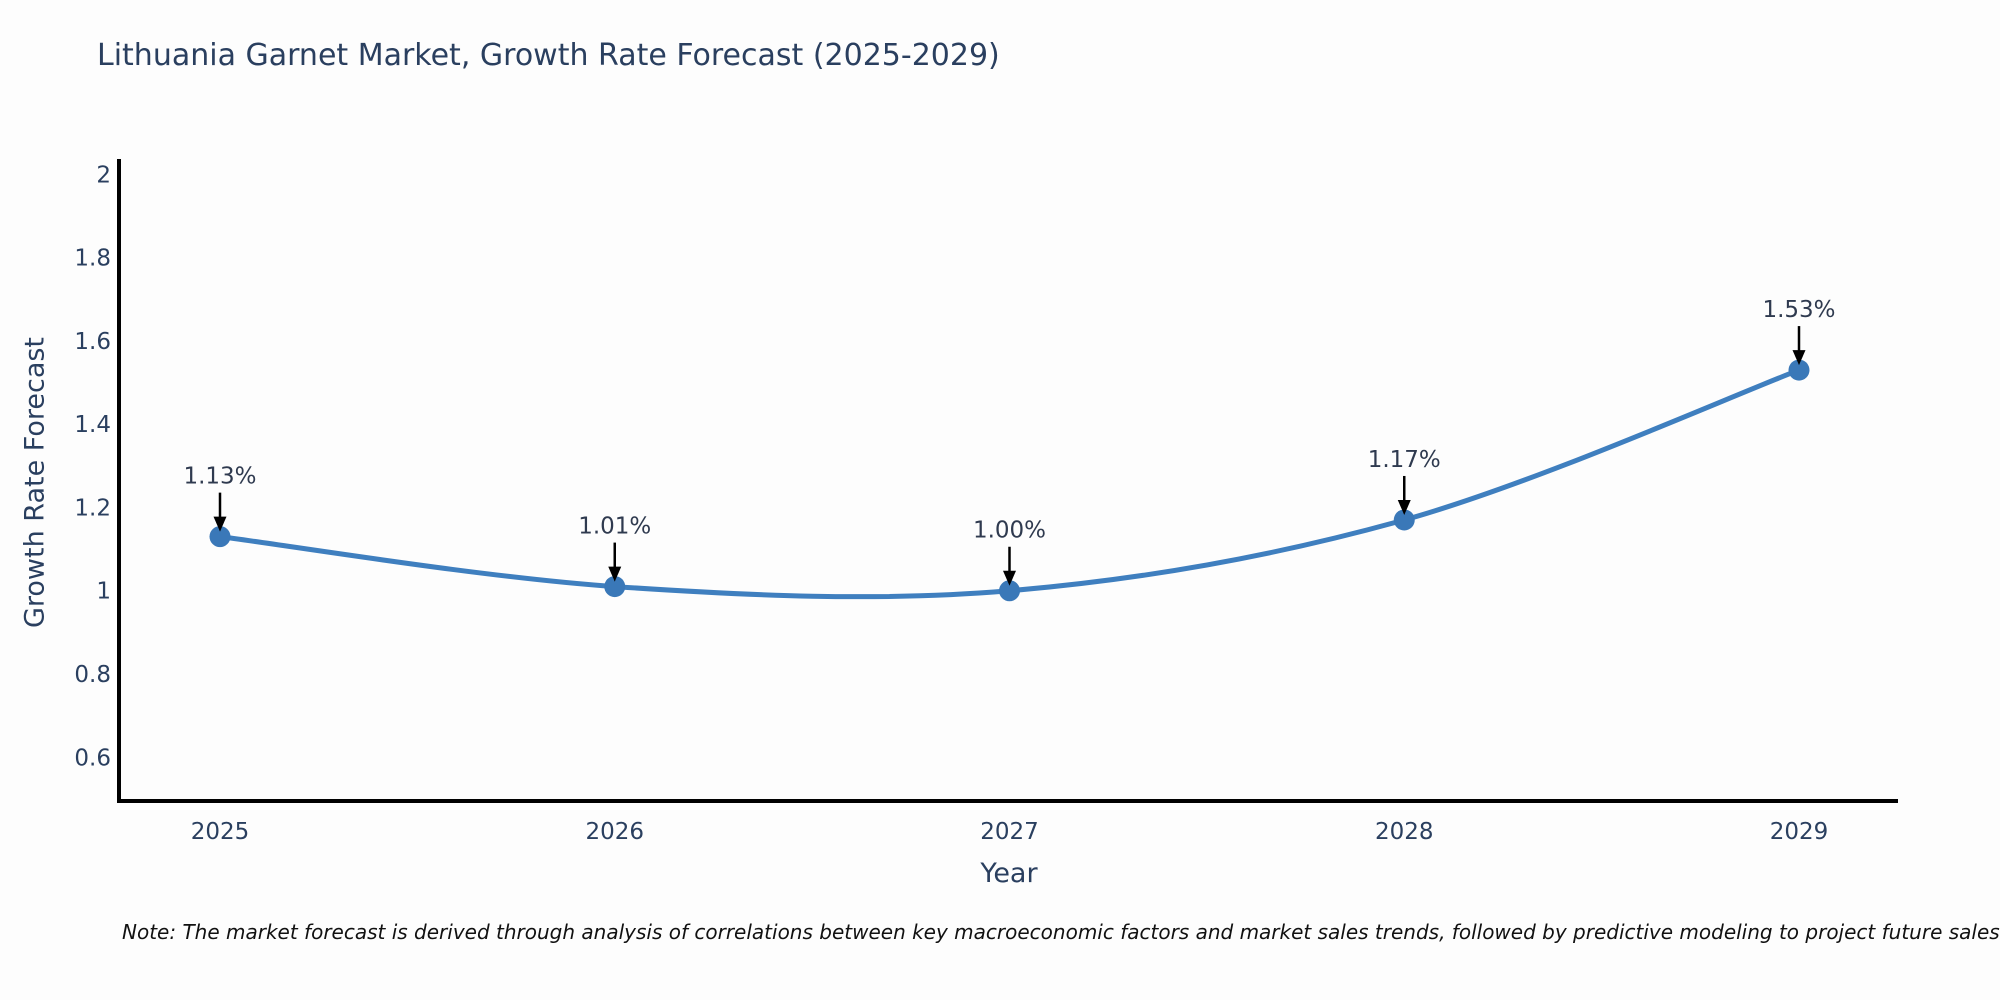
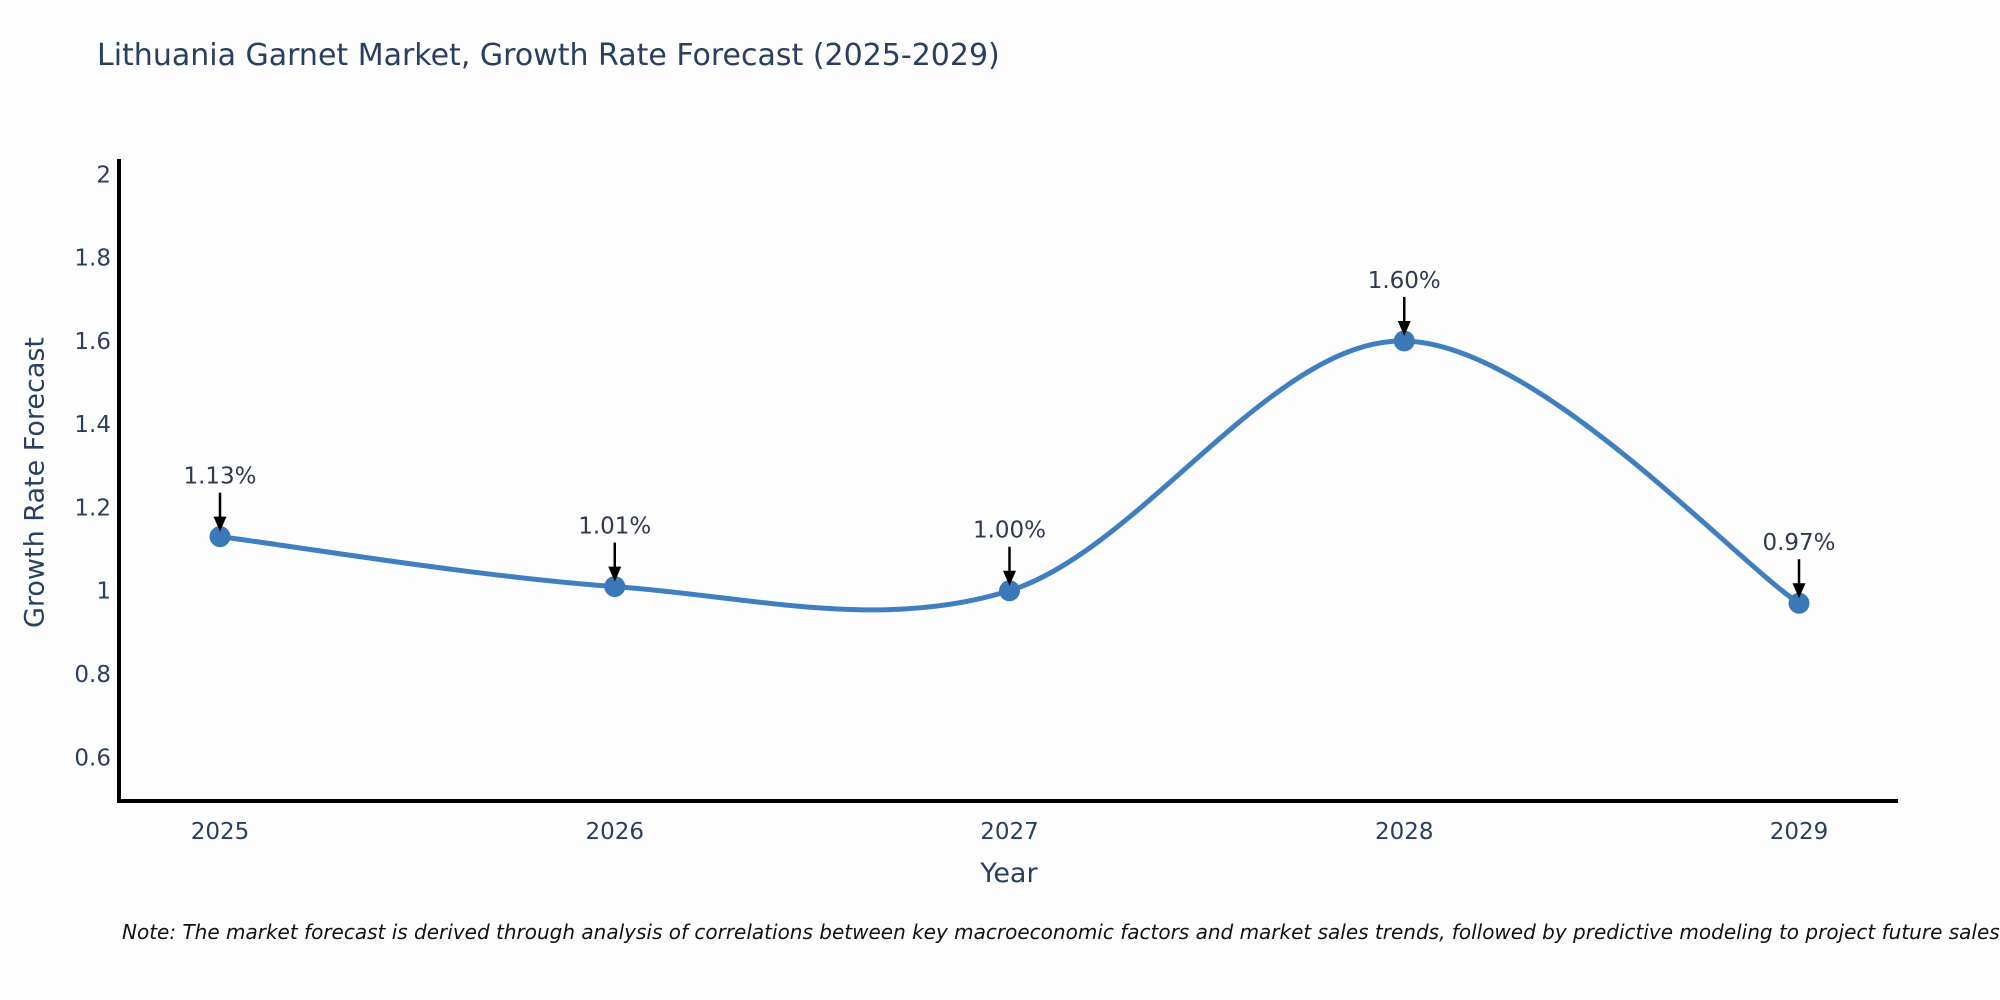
2028: 1.17% -> 1.60%
2029: 1.53% -> 0.97%
